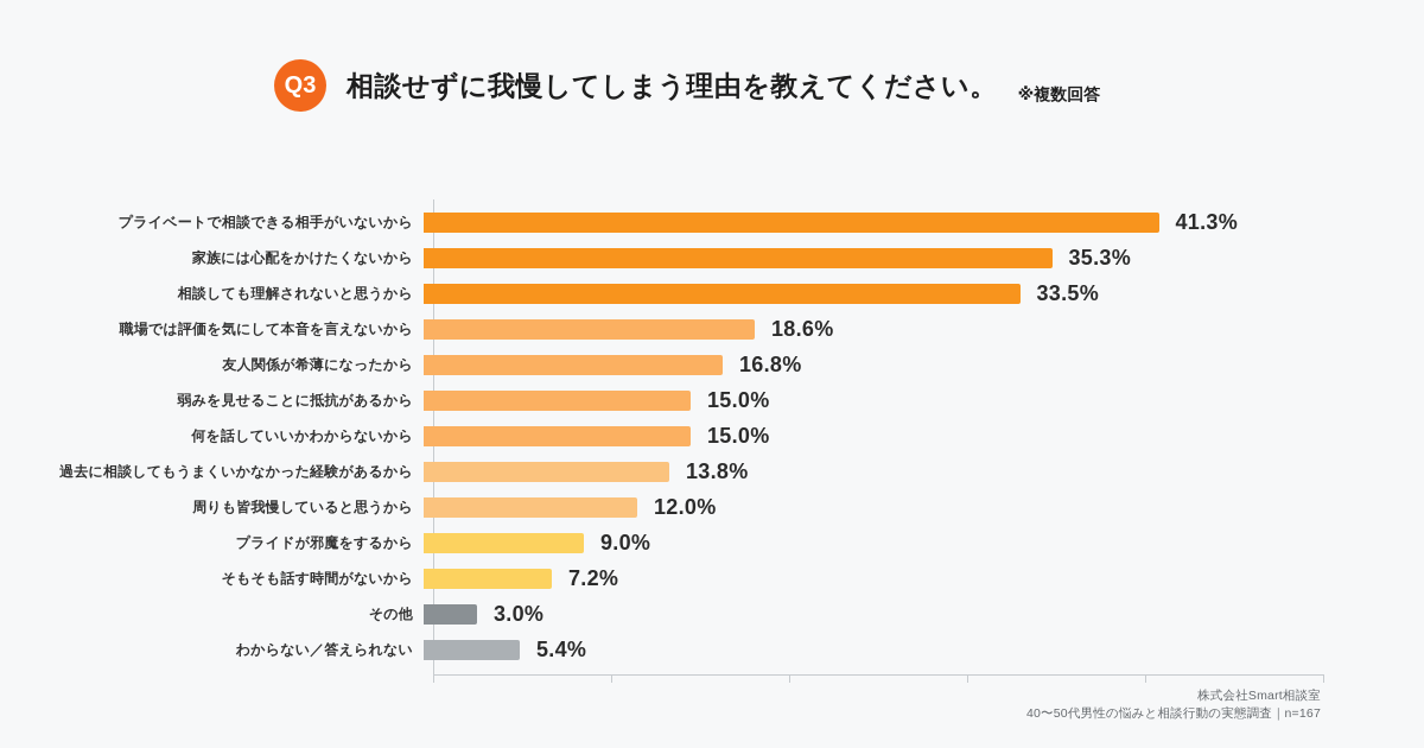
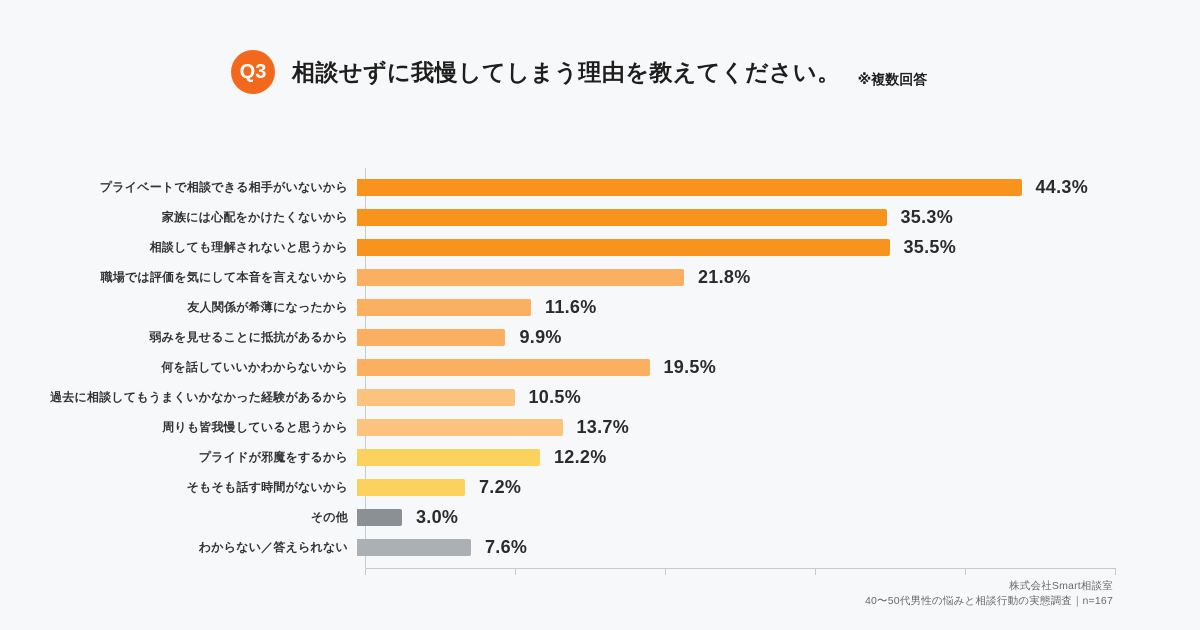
プライベートで相談できる相手がいないから: 41.3% -> 44.3%
相談しても理解されないと思うから: 33.5% -> 35.5%
職場では評価を気にして本音を言えないから: 18.6% -> 21.8%
友人関係が希薄になったから: 16.8% -> 11.6%
弱みを見せることに抵抗があるから: 15.0% -> 9.9%
何を話していいかわからないから: 15.0% -> 19.5%
過去に相談してもうまくいかなかった経験があるから: 13.8% -> 10.5%
周りも皆我慢していると思うから: 12.0% -> 13.7%
プライドが邪魔をするから: 9.0% -> 12.2%
わからない／答えられない: 5.4% -> 7.6%
